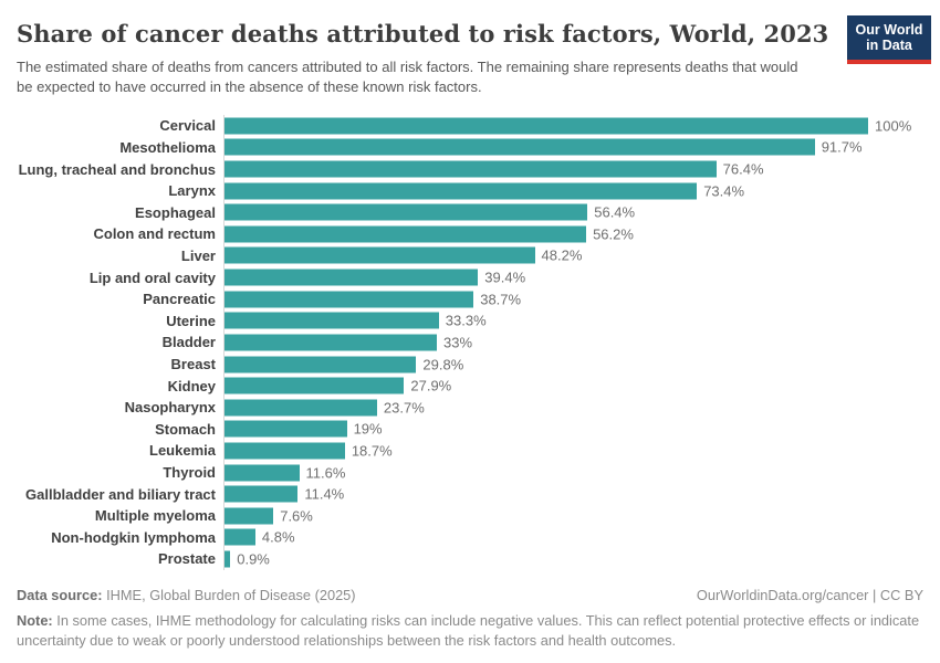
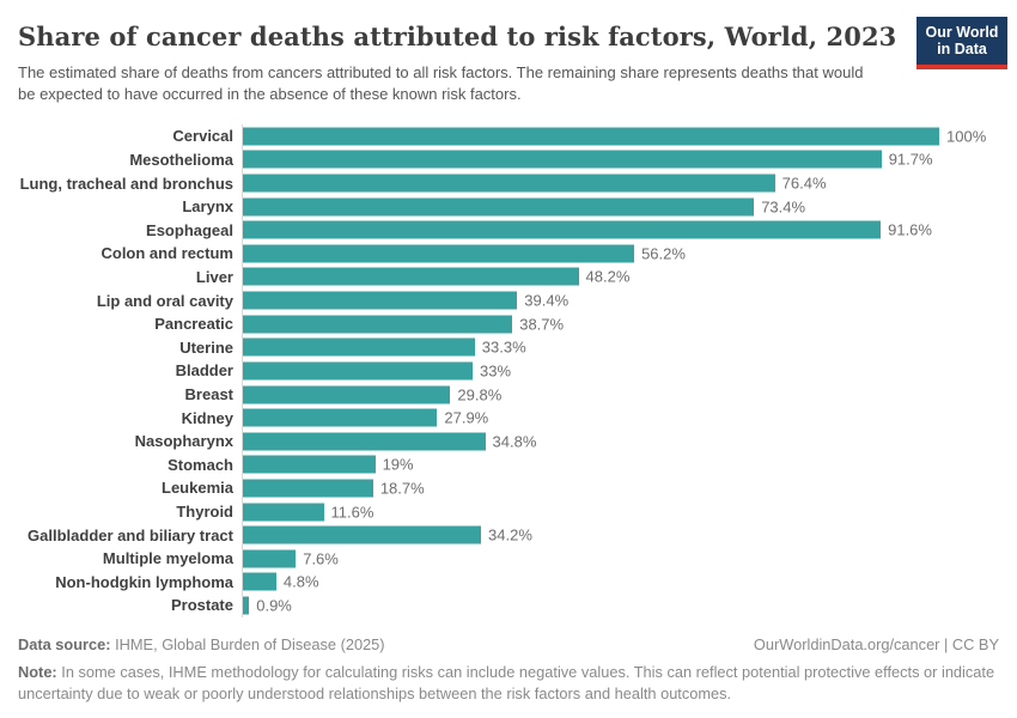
Esophageal: 56.4% -> 91.6%
Nasopharynx: 23.7% -> 34.8%
Gallbladder and biliary tract: 11.4% -> 34.2%
